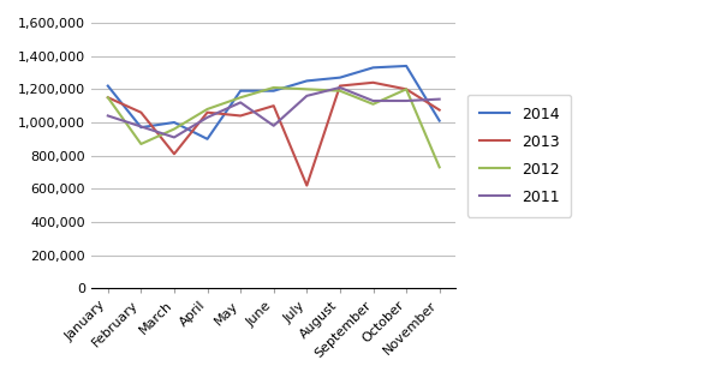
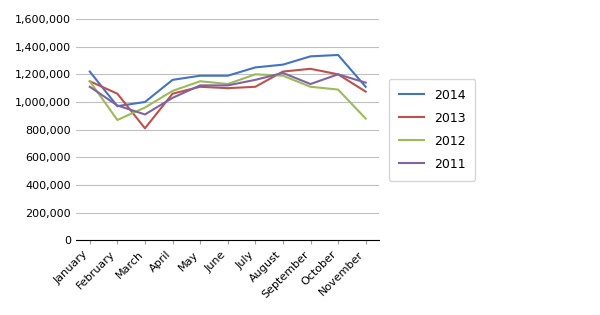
2011/January: 1,040,000 -> 1,110,000
2014/April: 900,000 -> 1,160,000
2013/May: 1,040,000 -> 1,110,000
2012/June: 1,210,000 -> 1,130,000
2011/June: 980,000 -> 1,120,000
2013/July: 620,000 -> 1,110,000
2012/October: 1,200,000 -> 1,090,000
2011/October: 1,130,000 -> 1,200,000
2014/November: 1,010,000 -> 1,110,000
2012/November: 730,000 -> 880,000
